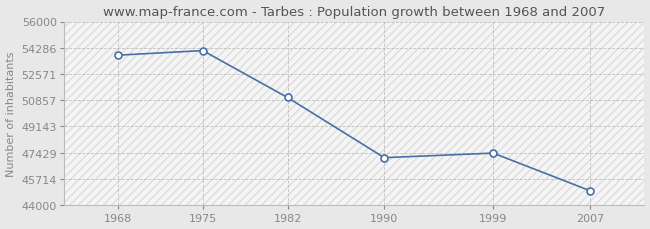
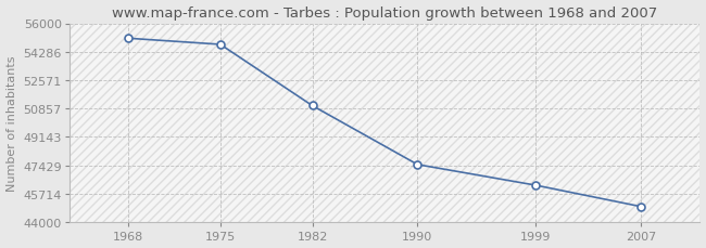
1968: 53800 -> 55100
1975: 54100 -> 54700
1990: 47100 -> 47500
1999: 47400 -> 46200
